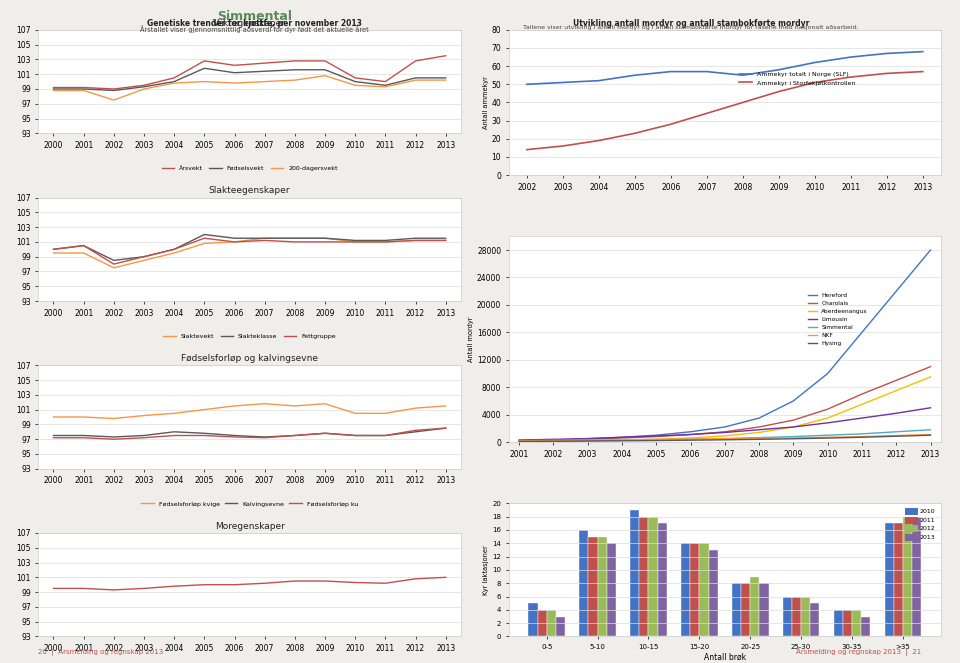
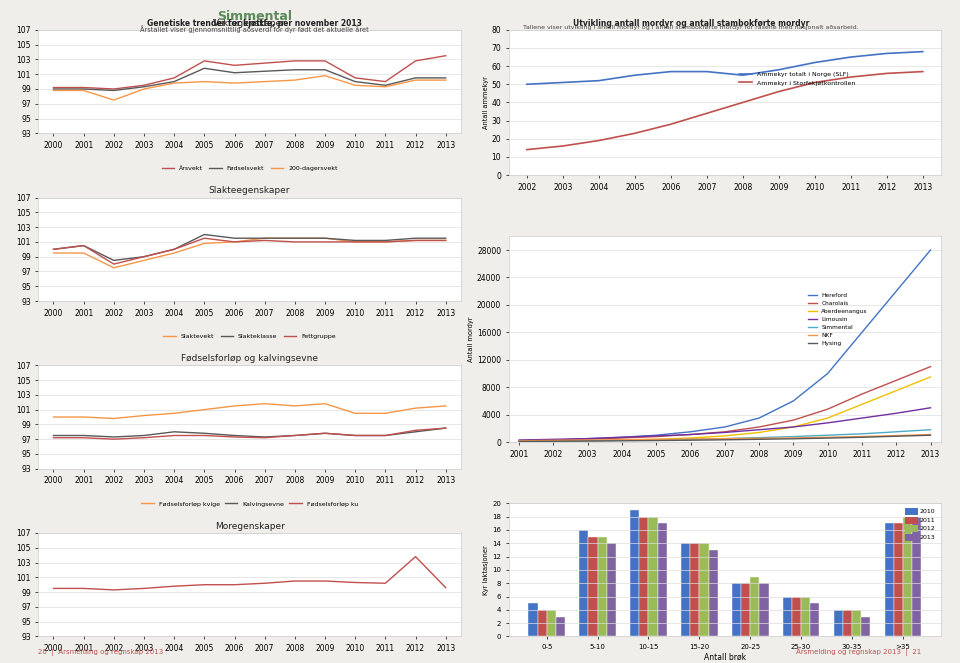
Moregenskaper/2012: 100.8 -> 103.8
Moregenskaper/2013: 101.0 -> 99.6
